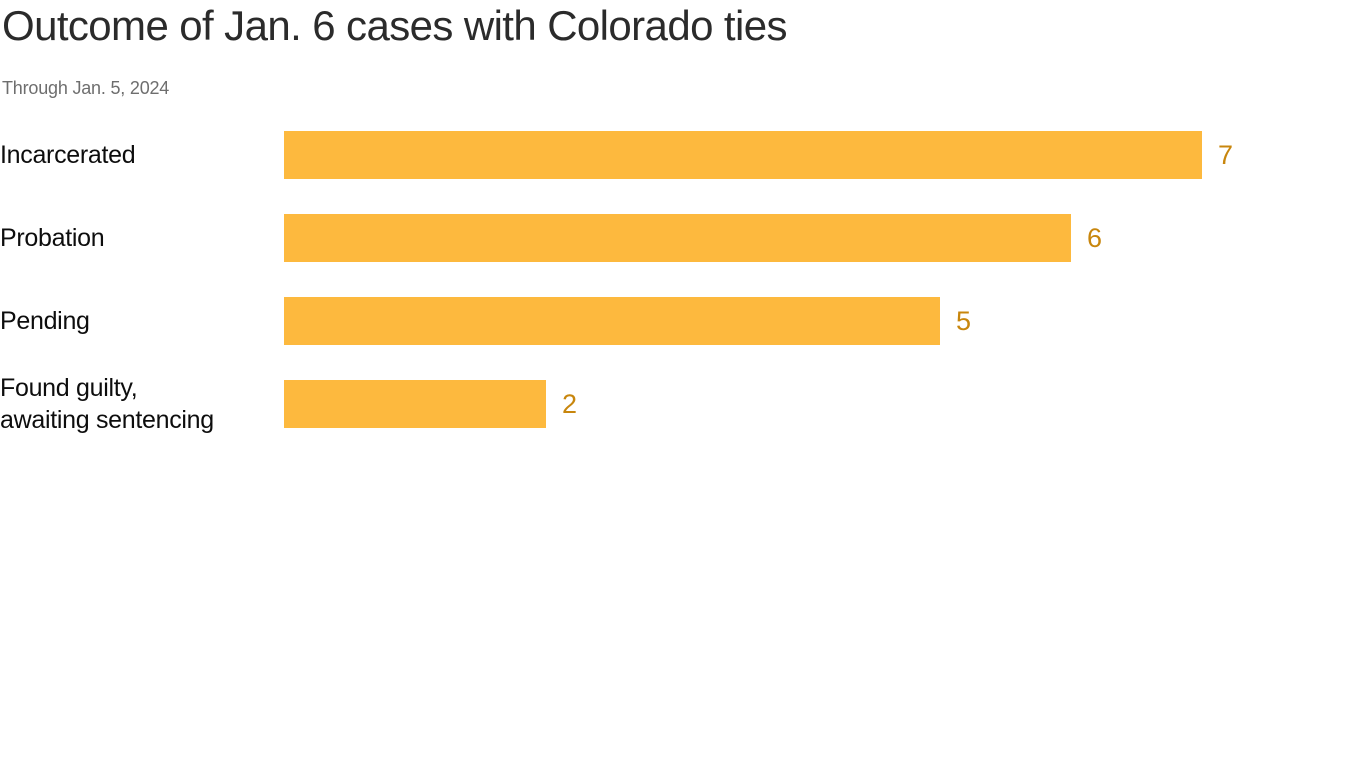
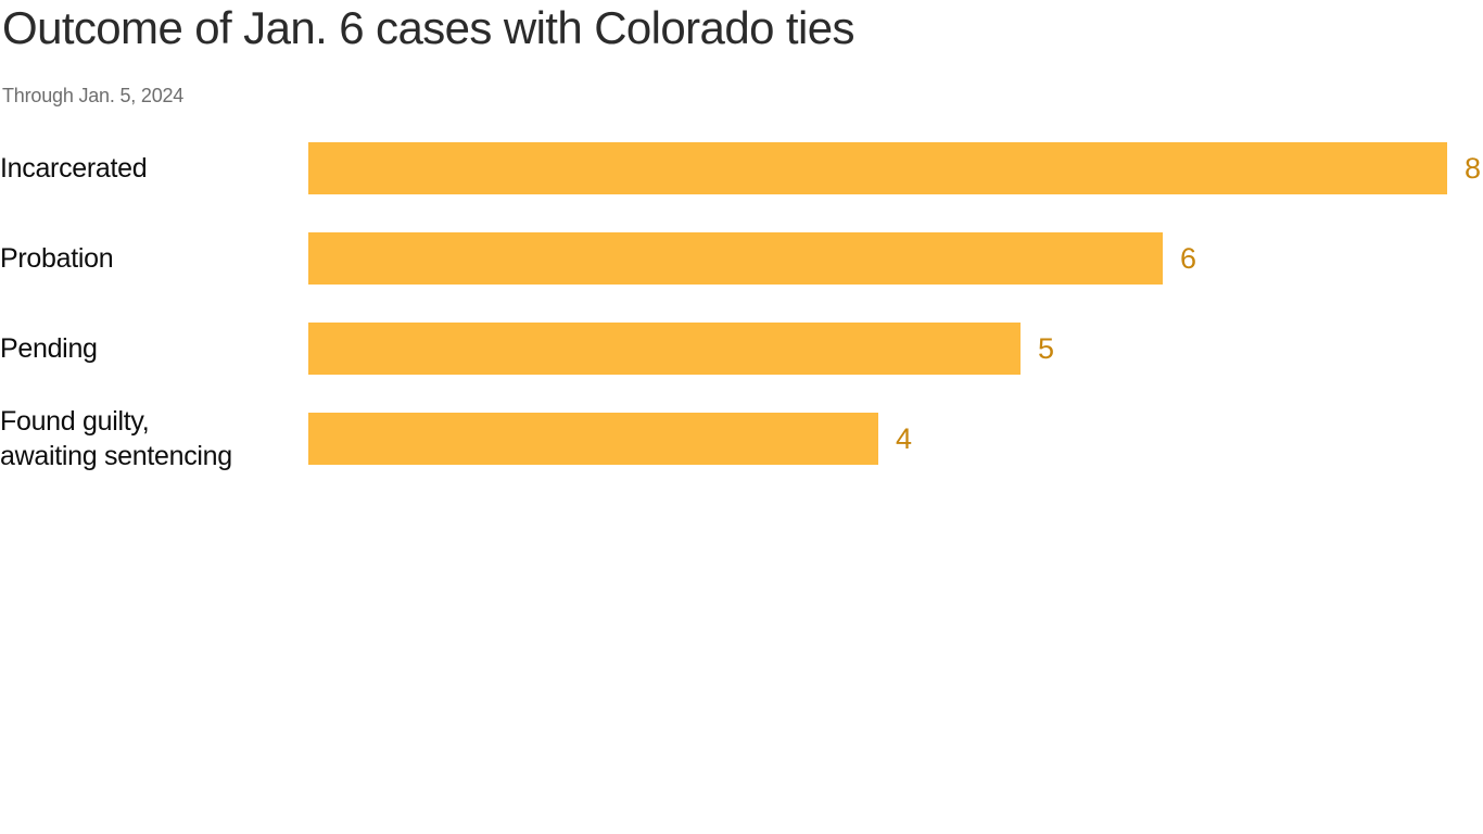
Incarcerated: 7 -> 8
Found guilty, awaiting sentencing: 2 -> 4
